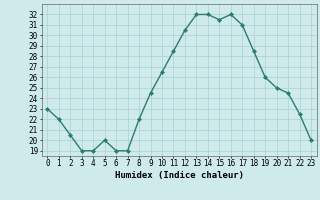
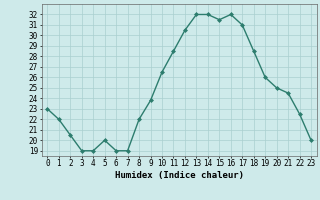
9: 24.5 -> 23.8
